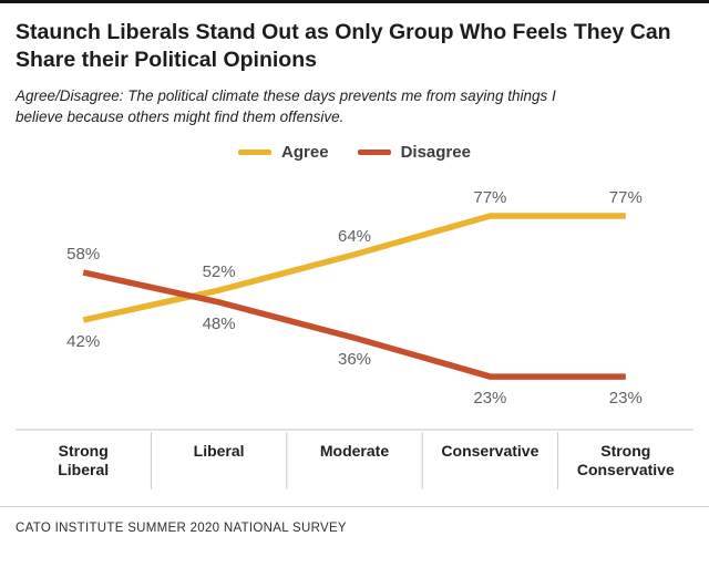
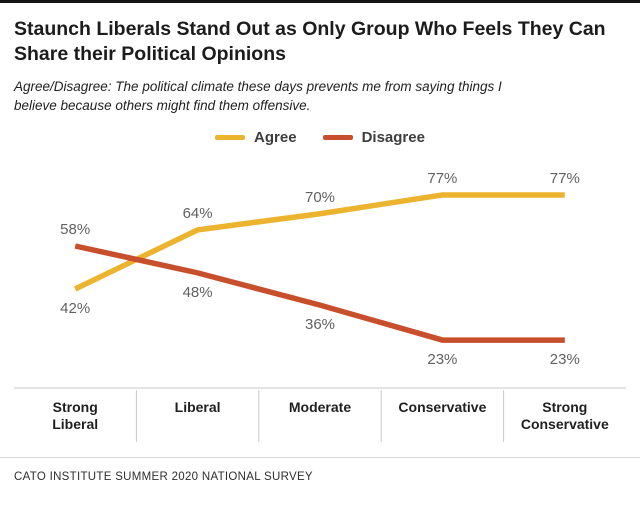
Agree/Liberal: 52% -> 64%
Agree/Moderate: 64% -> 70%
